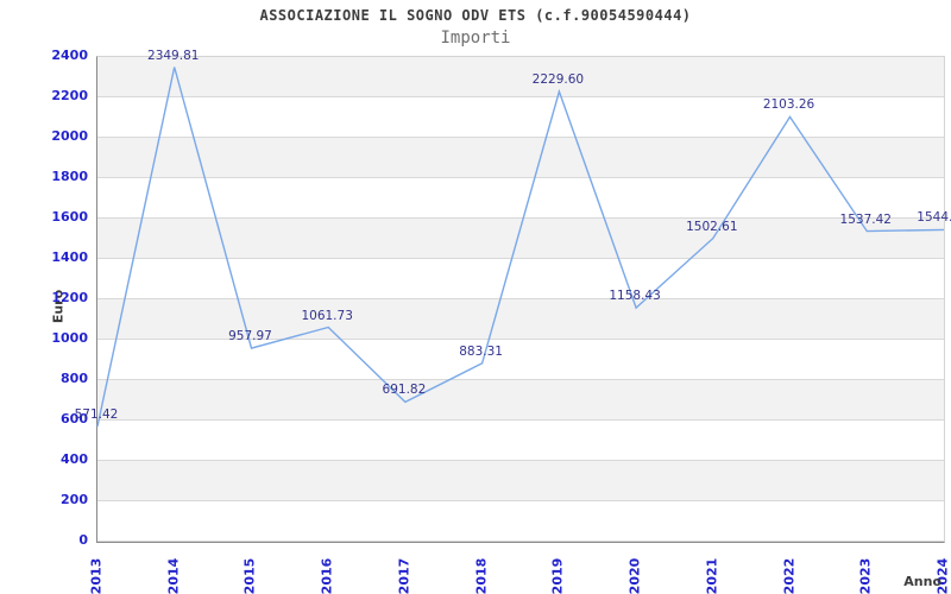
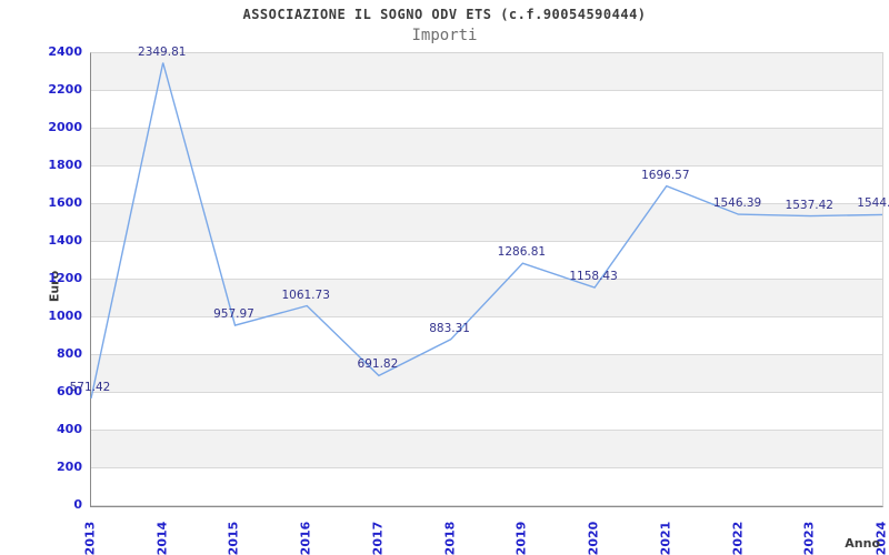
2019: 2229.60 -> 1286.81
2021: 1502.61 -> 1696.57
2022: 2103.26 -> 1546.39
